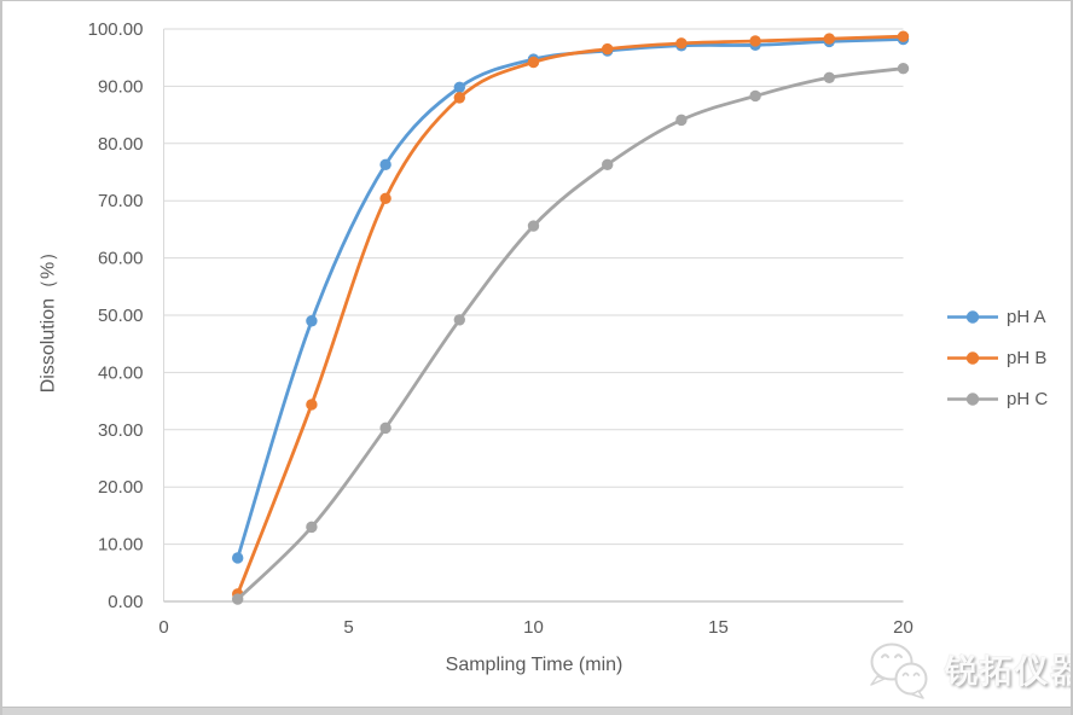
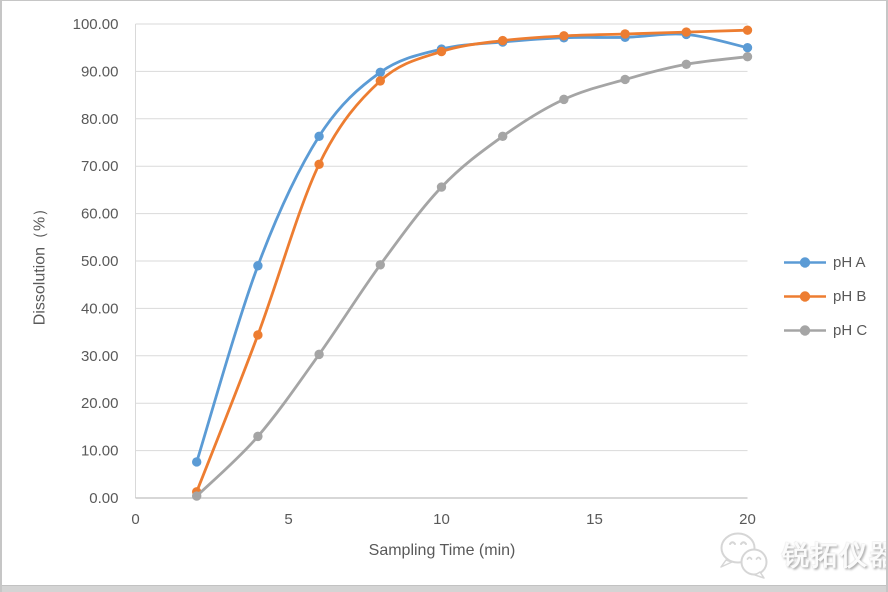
pH A/20: 98 -> 95
